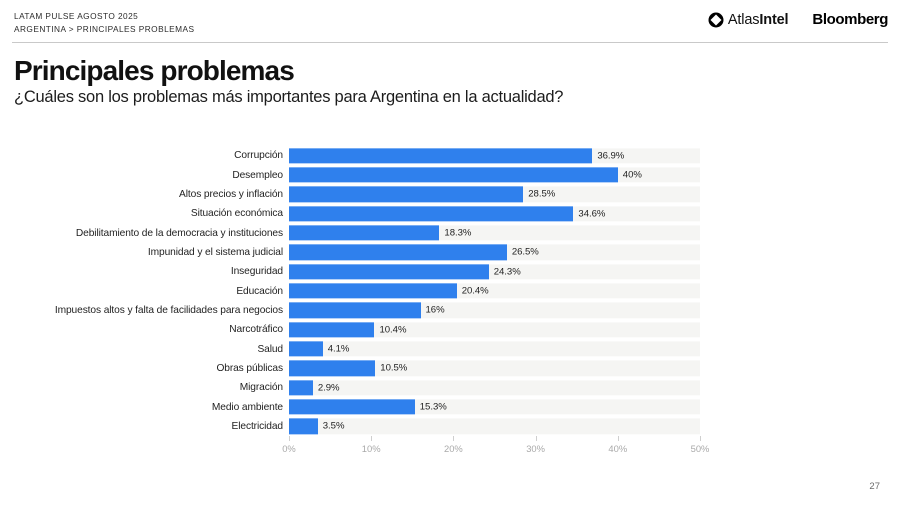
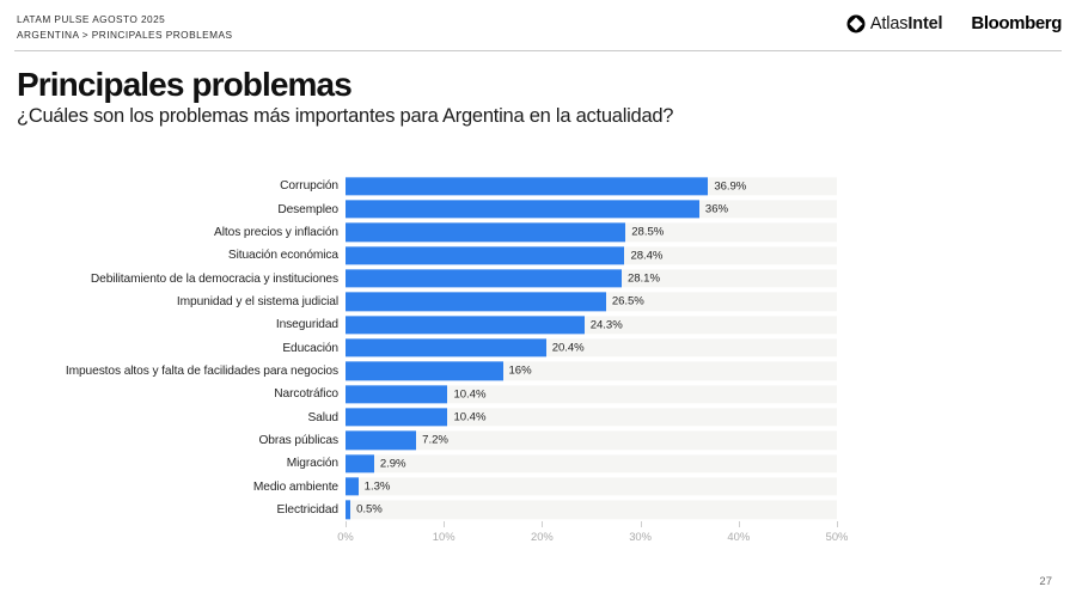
Desempleo: 40% -> 36%
Situación económica: 34.6% -> 28.4%
Debilitamiento de la democracia y instituciones: 18.3% -> 28.1%
Salud: 4.1% -> 10.4%
Obras públicas: 10.5% -> 7.2%
Medio ambiente: 15.3% -> 1.3%
Electricidad: 3.5% -> 0.5%
